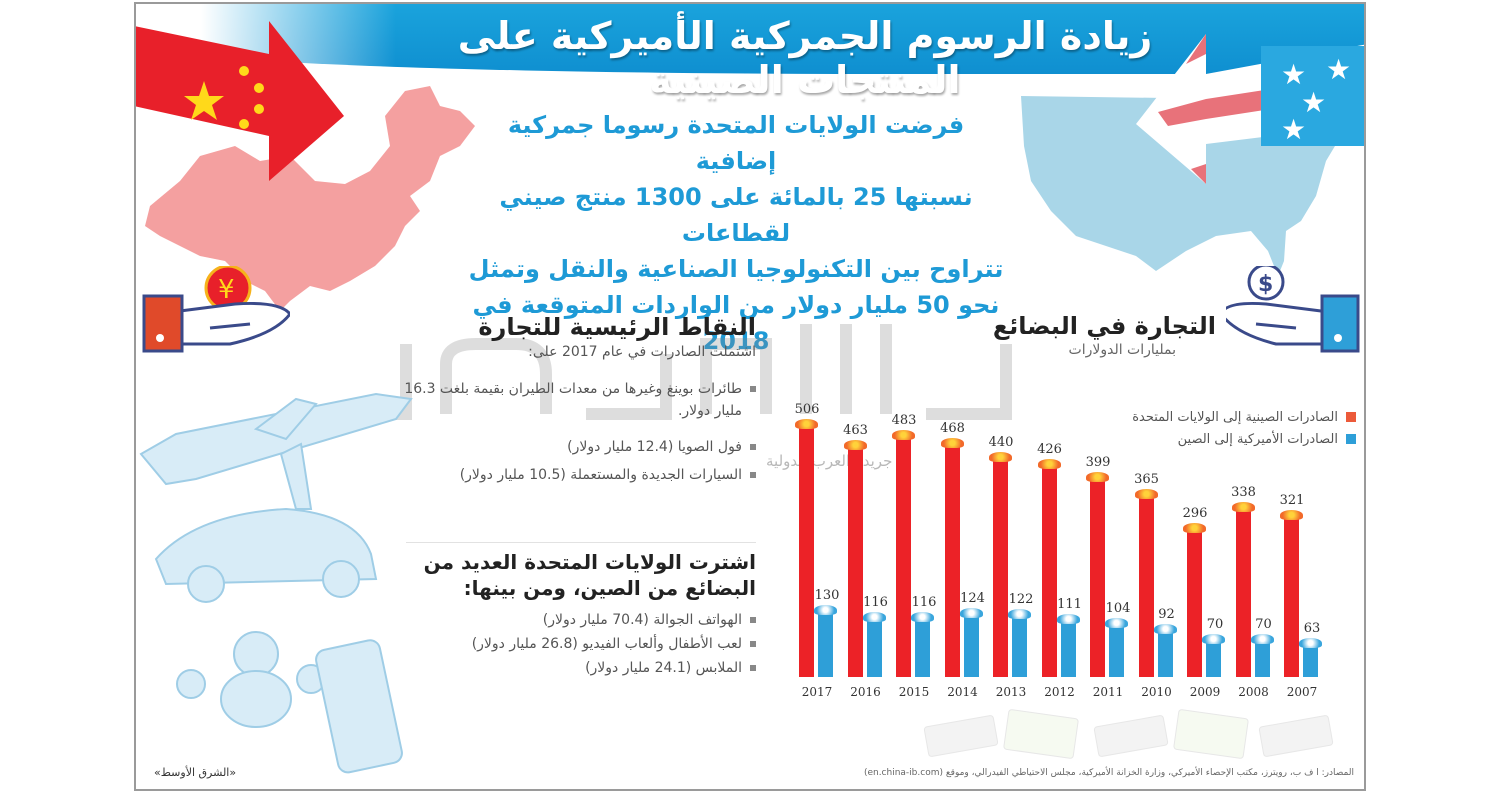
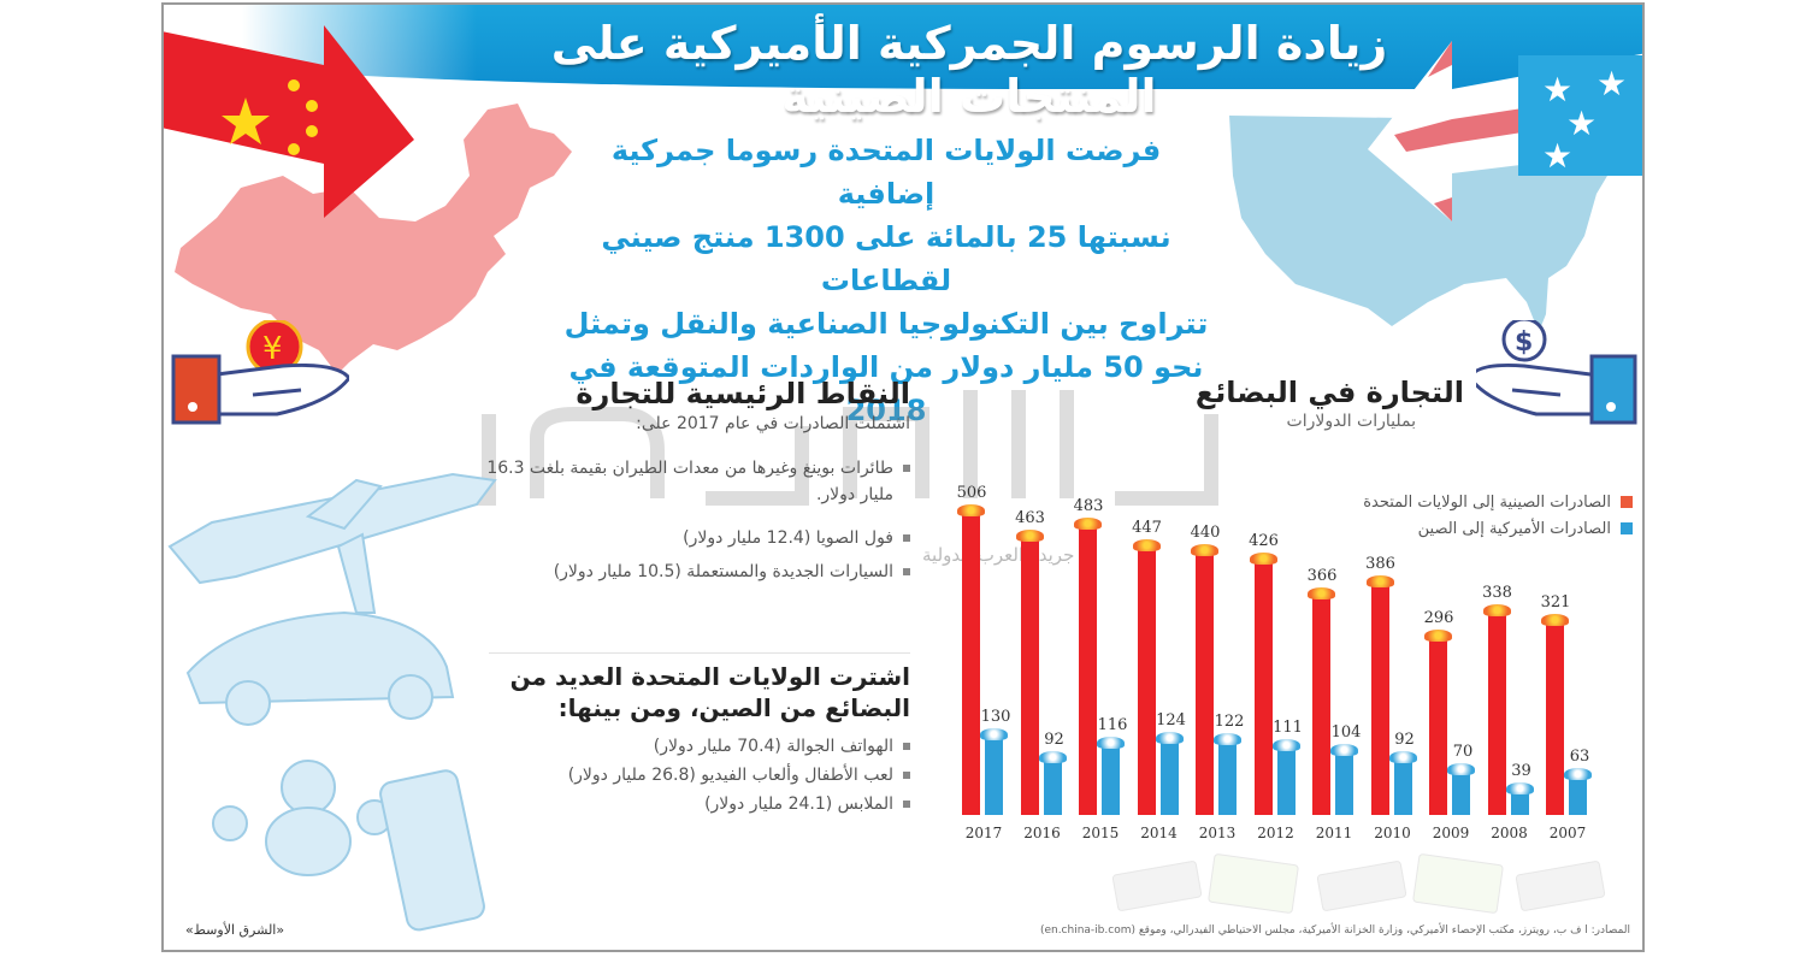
الصادرات الأميركية إلى الصين/2016: 116 -> 92
الصادرات الصينية إلى الولايات المتحدة/2014: 468 -> 447
الصادرات الصينية إلى الولايات المتحدة/2011: 399 -> 366
الصادرات الصينية إلى الولايات المتحدة/2010: 365 -> 386
الصادرات الأميركية إلى الصين/2008: 70 -> 39
